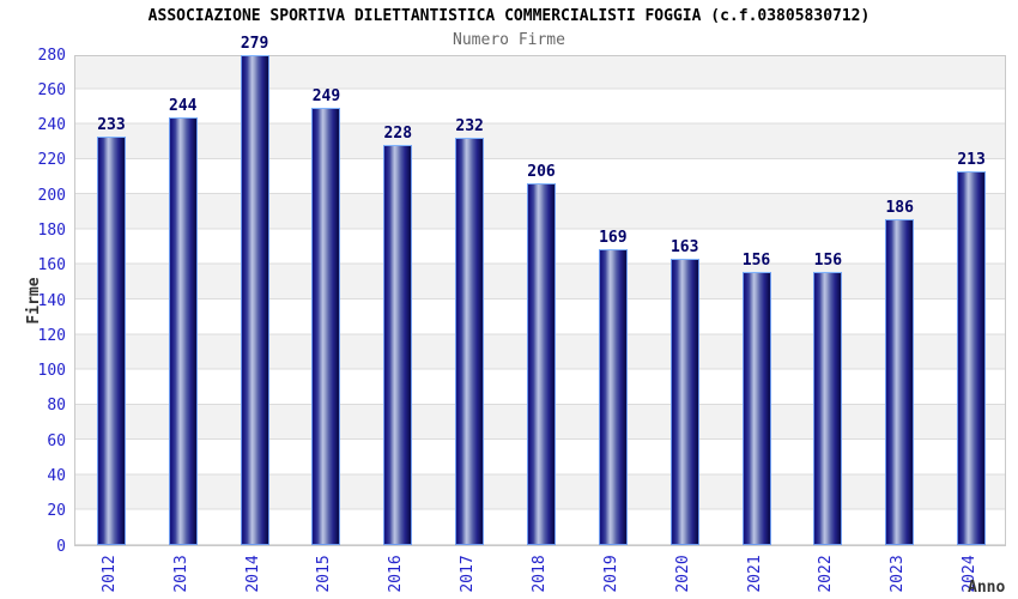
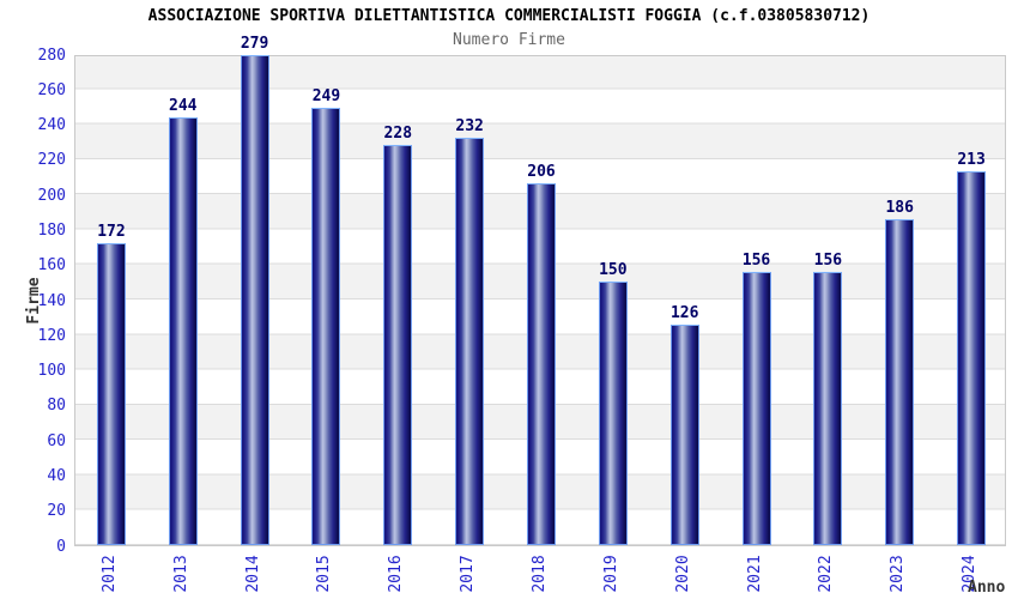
2012: 233 -> 172
2019: 169 -> 150
2020: 163 -> 126
